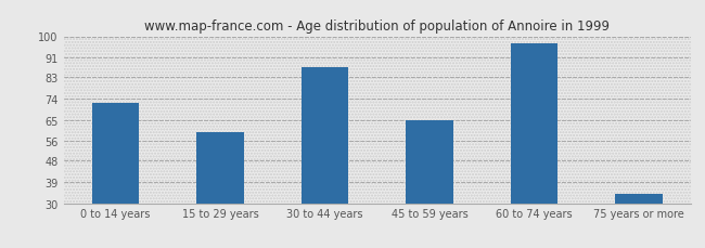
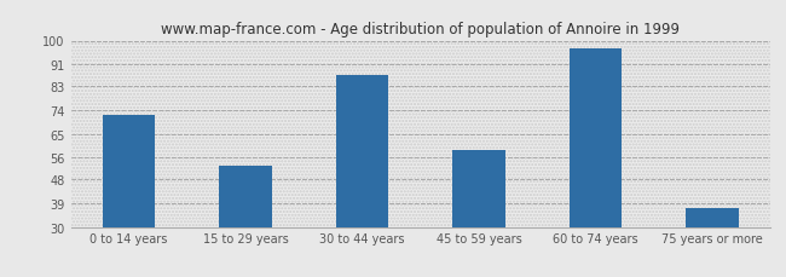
15 to 29 years: 60 -> 53
45 to 59 years: 65 -> 59
75 years or more: 34 -> 37
